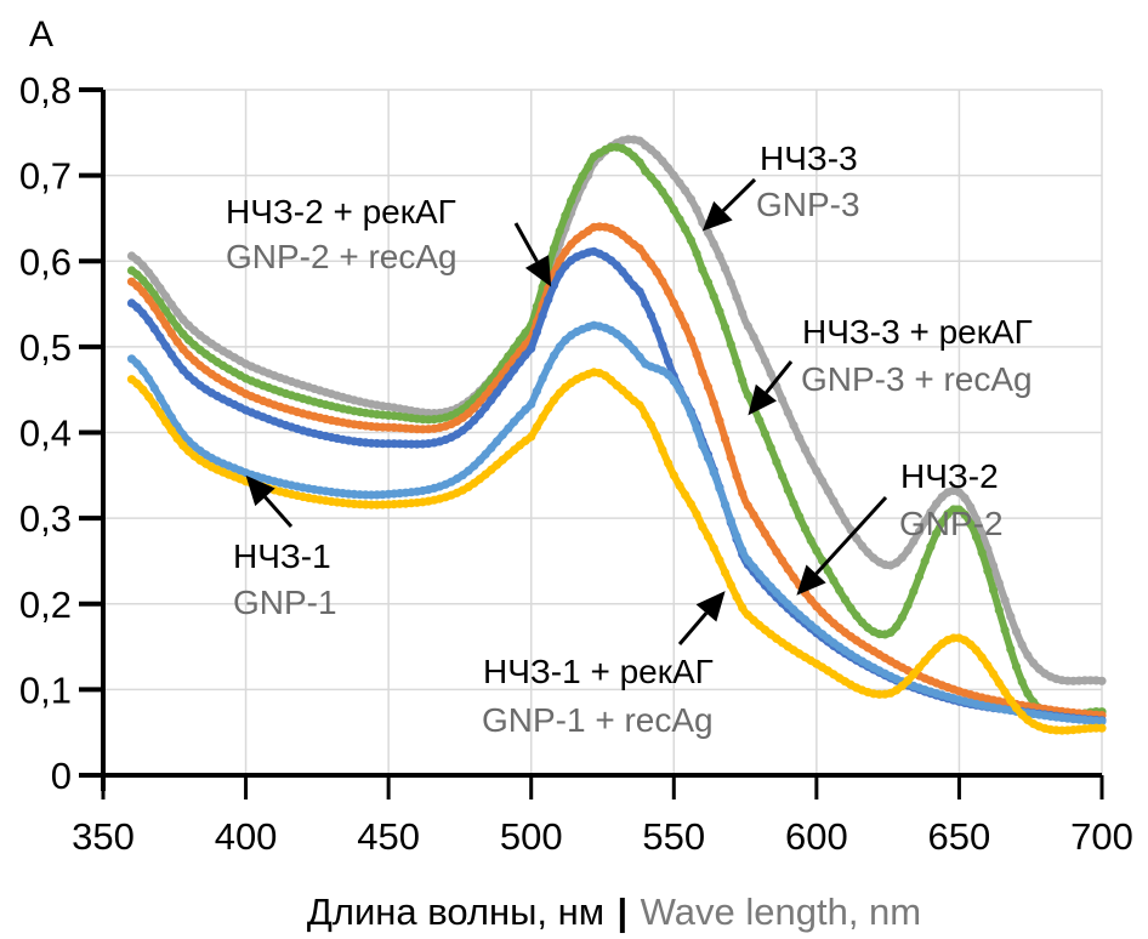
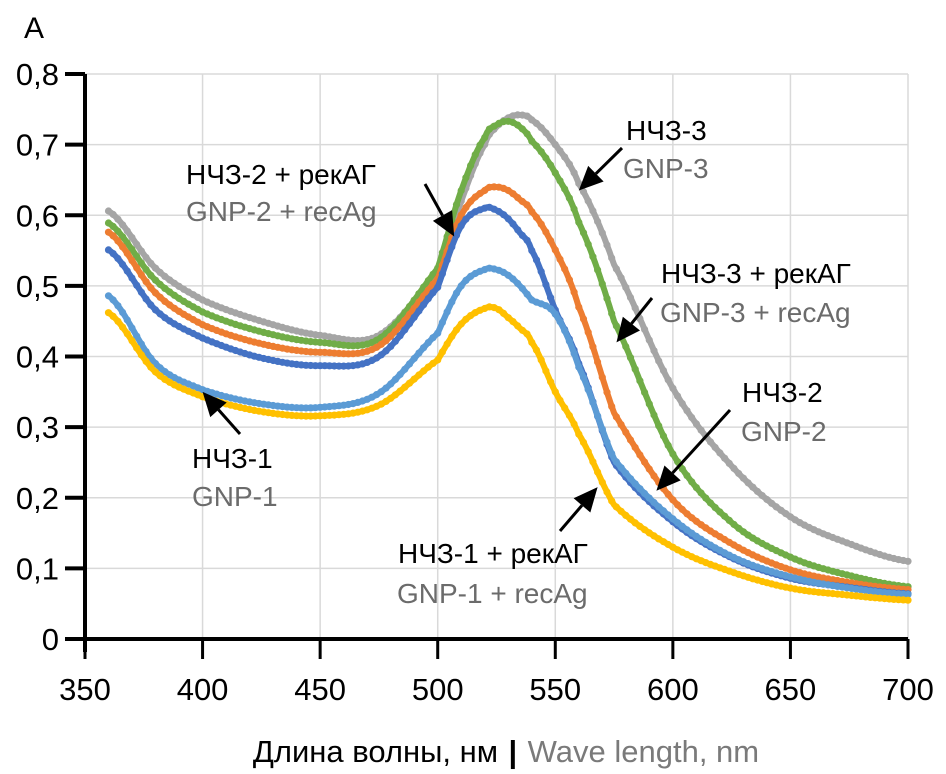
GNP-3/650: 0,33 -> 0,17
GNP-3 + recAg/650: 0,31 -> 0,12
GNP-1 + recAg/650: 0,16 -> 0,07
